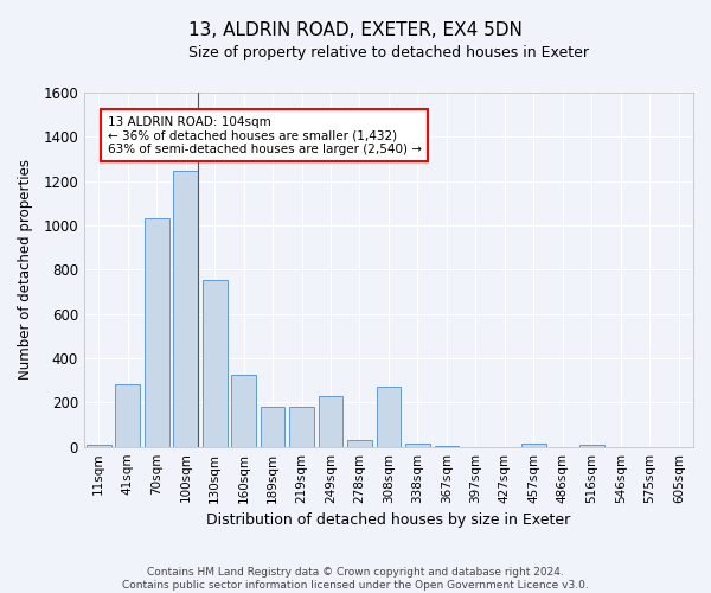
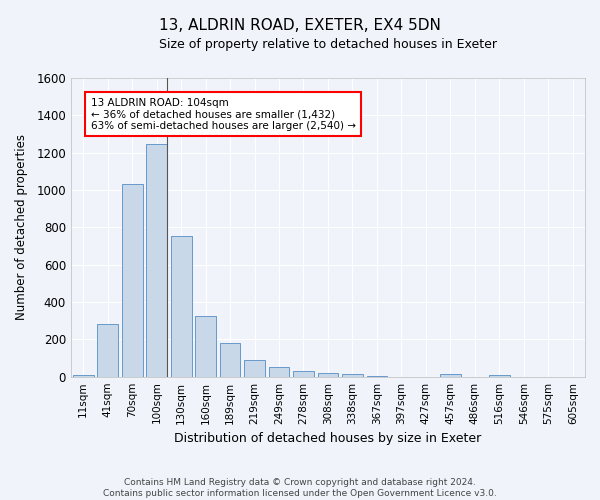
219sqm: 180 -> 90
249sqm: 230 -> 50
308sqm: 270 -> 20
